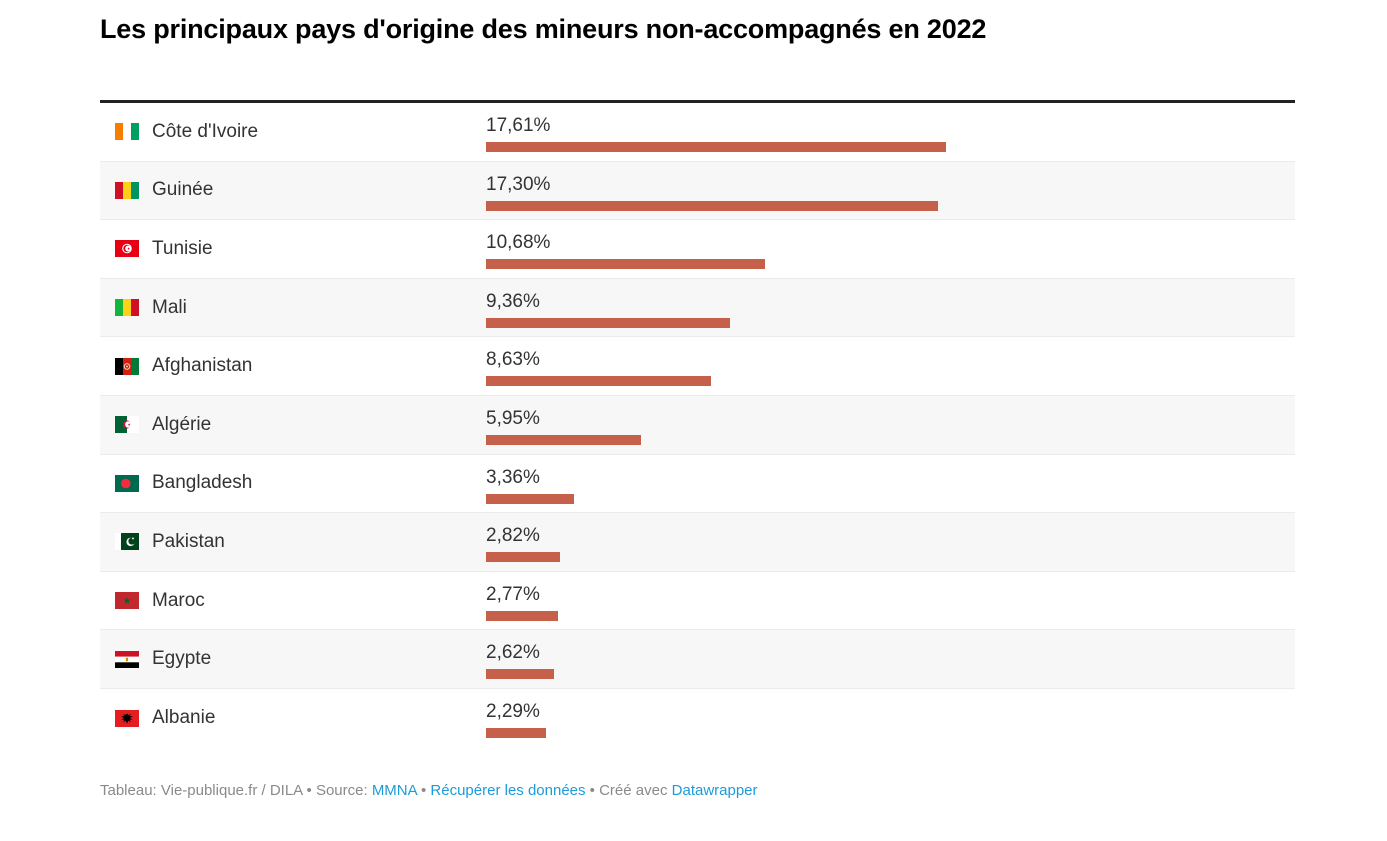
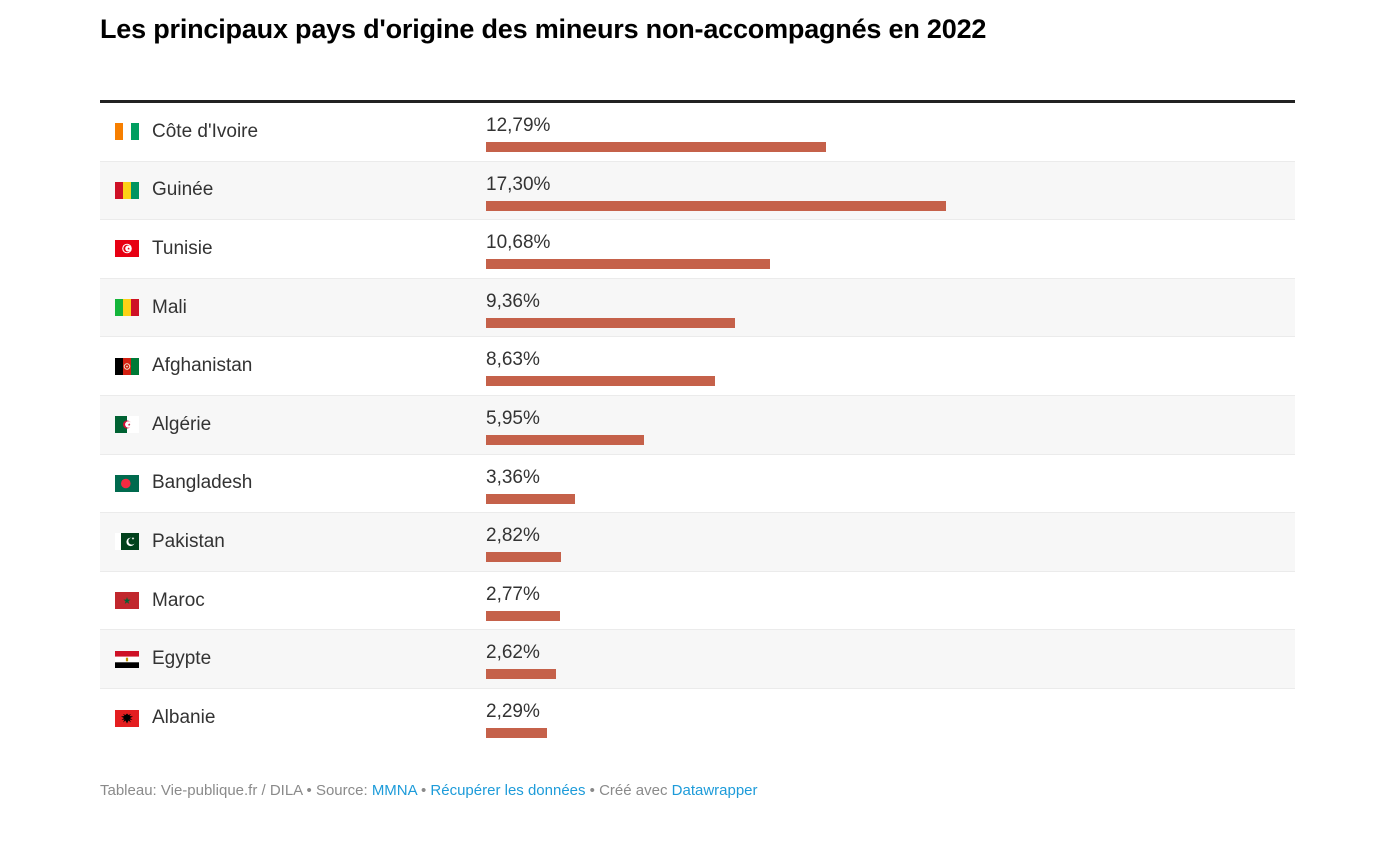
Côte d'Ivoire: 17,61% -> 12,79%
